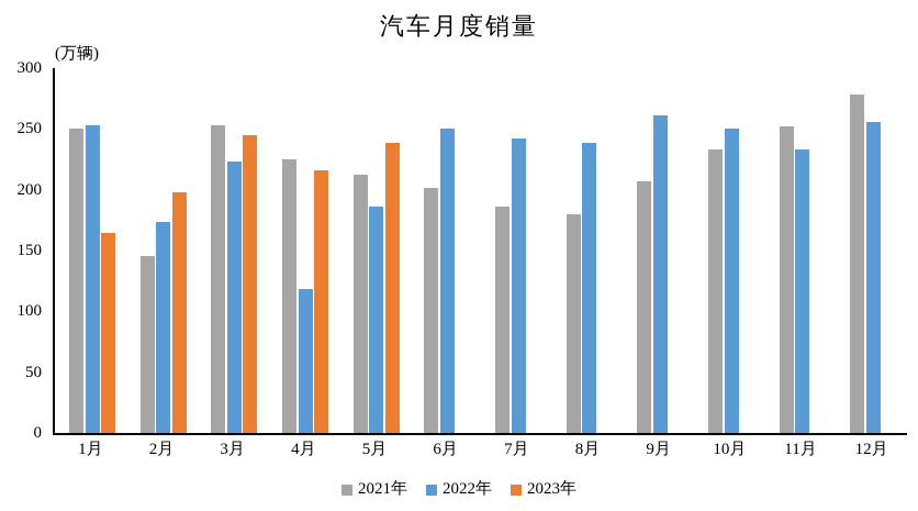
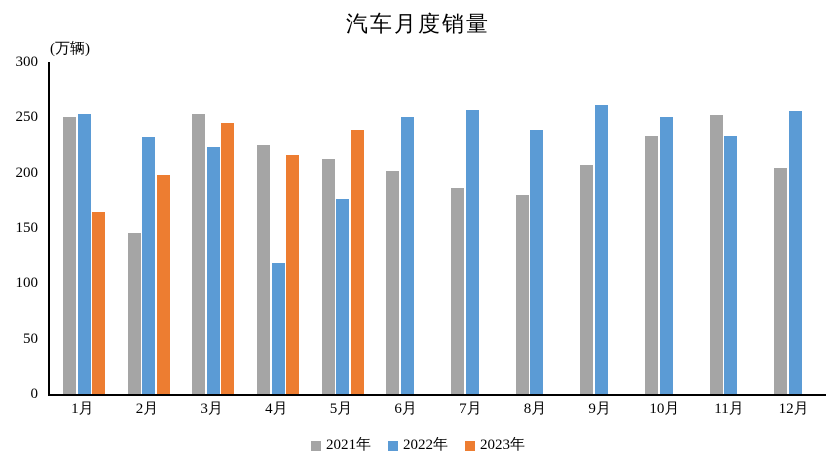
2022年/2月: 174 -> 232
2022年/5月: 186 -> 176
2022年/7月: 242 -> 257
2021年/12月: 279 -> 204
